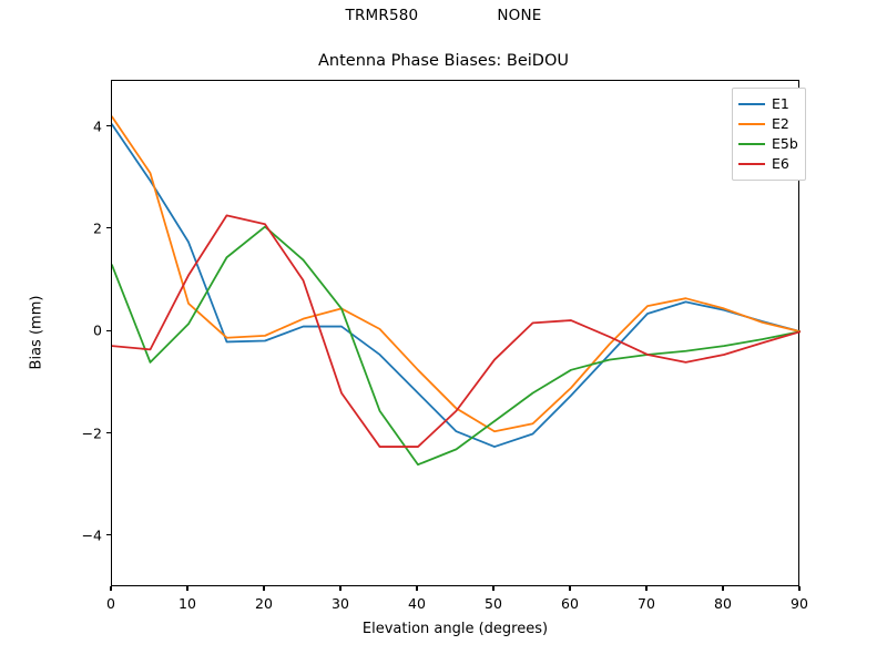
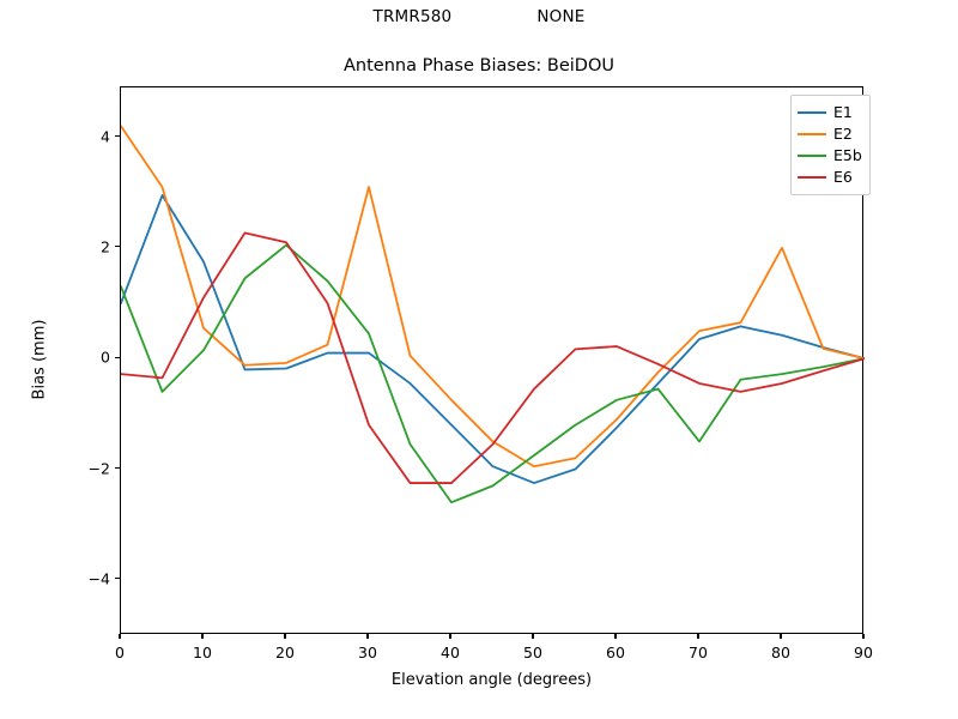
E1/0: 4.0 -> 1.0
E2/30: 0.5 -> 3.1
E5b/70: -0.5 -> -1.5
E2/80: 0.5 -> 2.0
